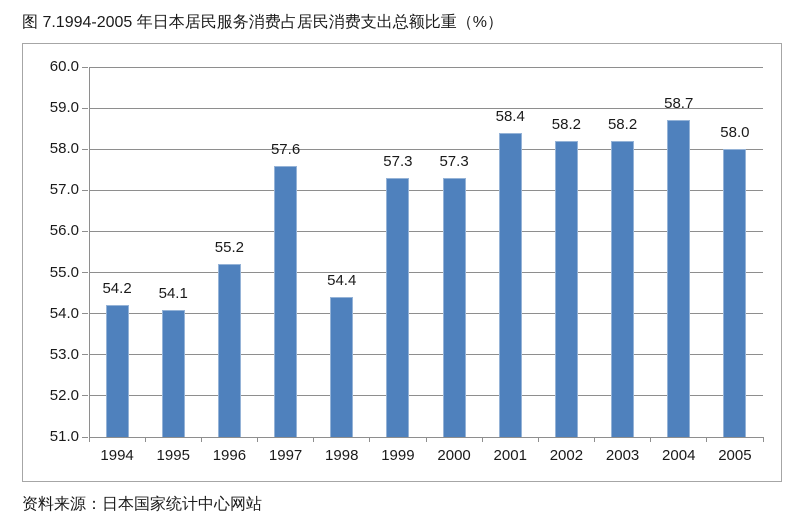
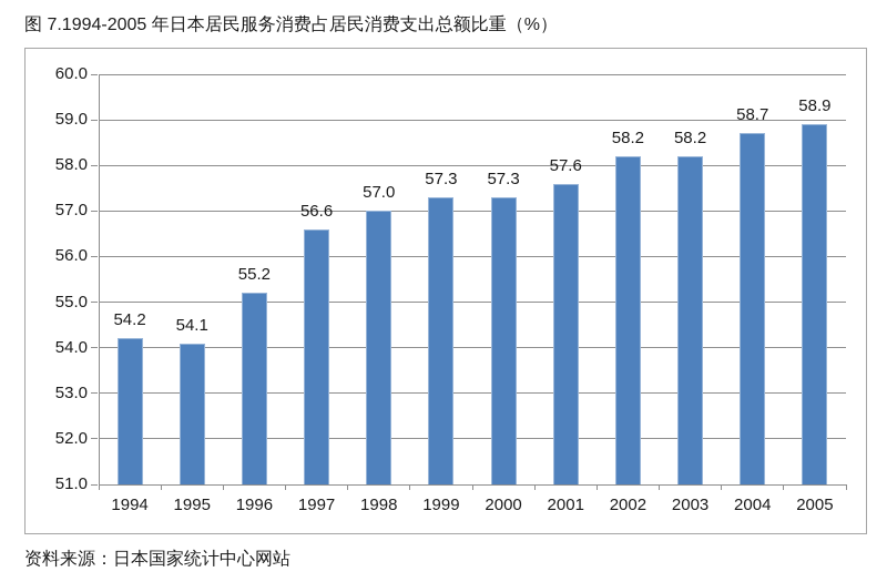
1997: 57.6 -> 56.6
1998: 54.4 -> 57.0
2001: 58.4 -> 57.6
2005: 58.0 -> 58.9
